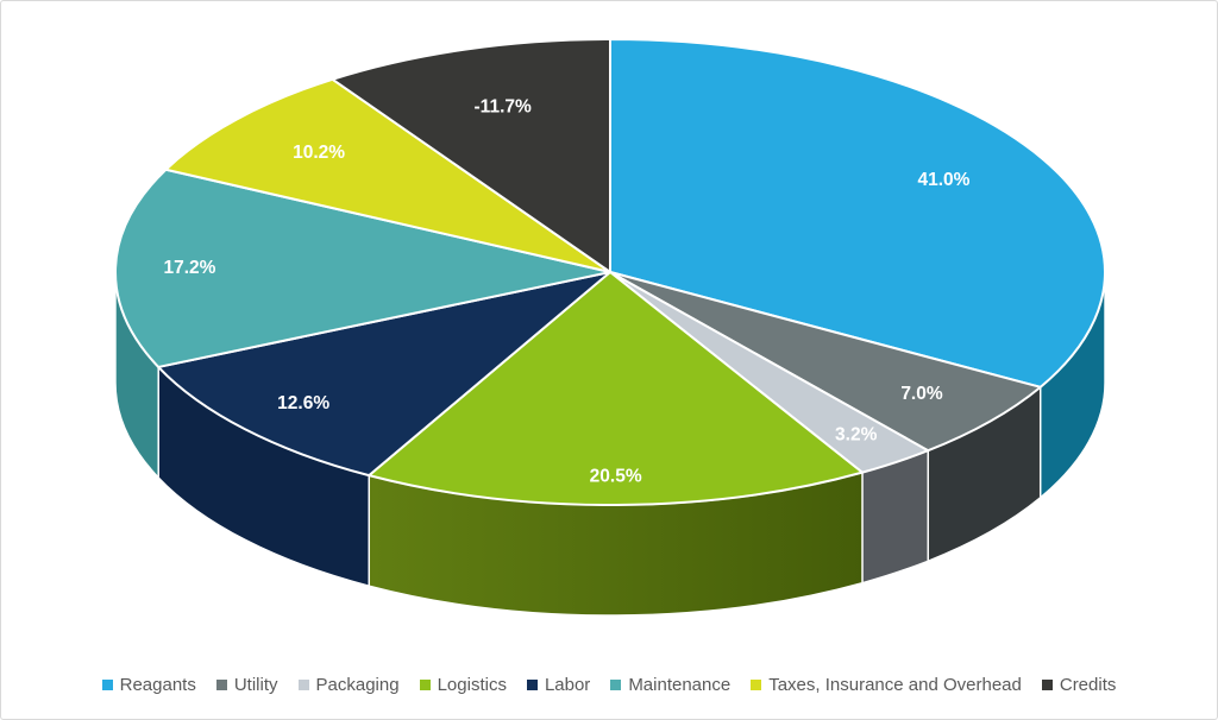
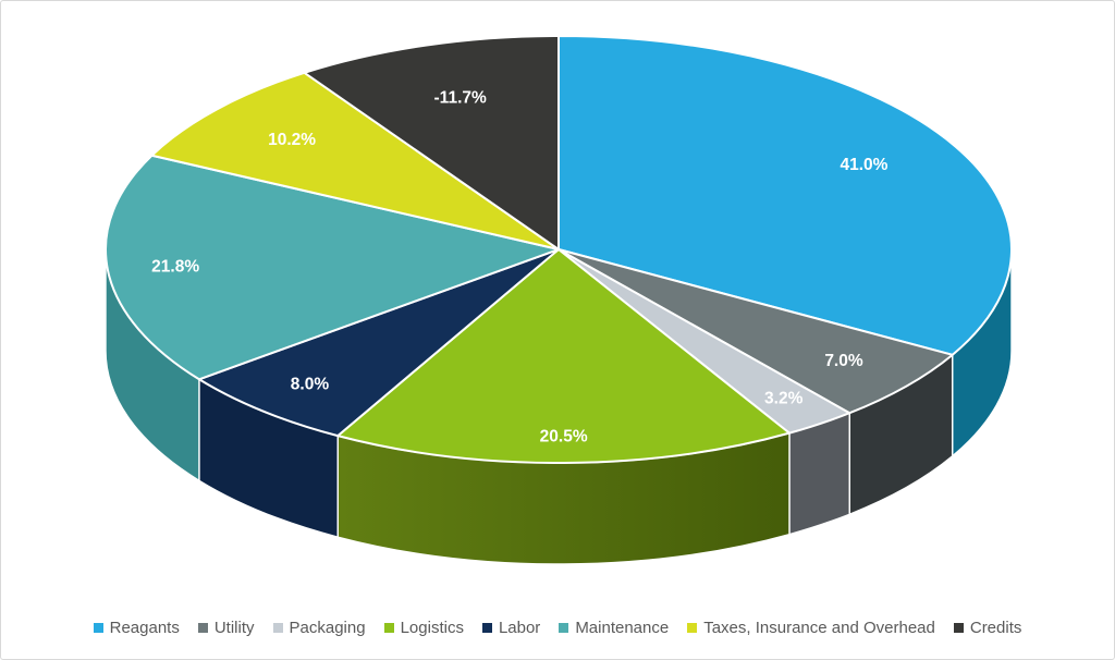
Labor: 12.6% -> 8.0%
Maintenance: 17.2% -> 21.8%
